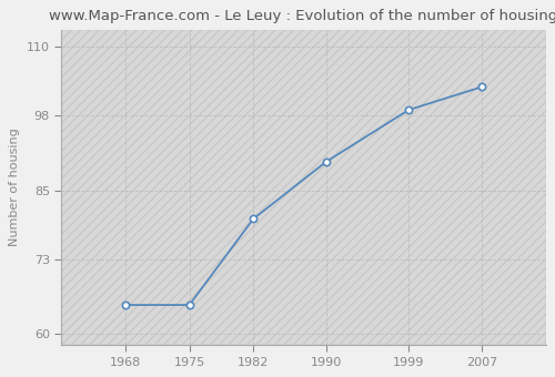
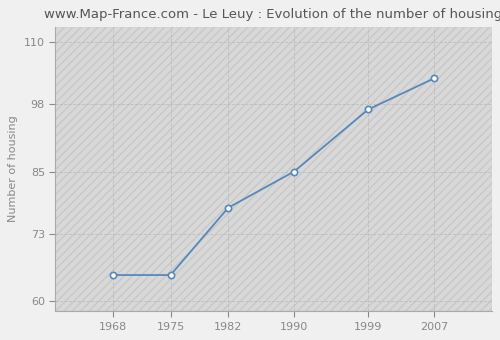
1982: 80 -> 78
1990: 90 -> 85
1999: 99 -> 97
